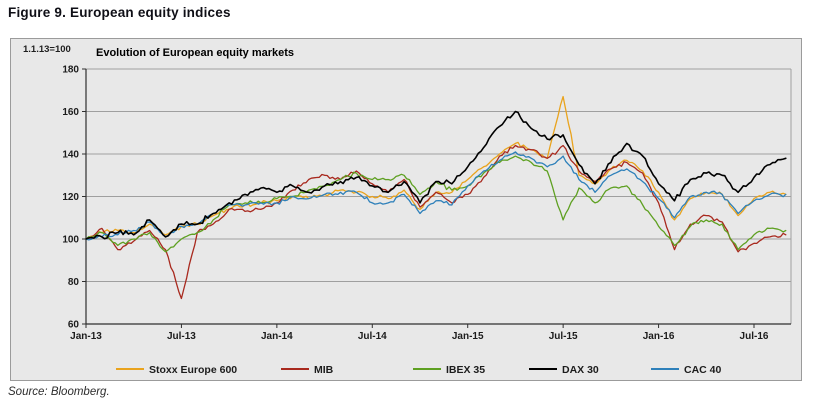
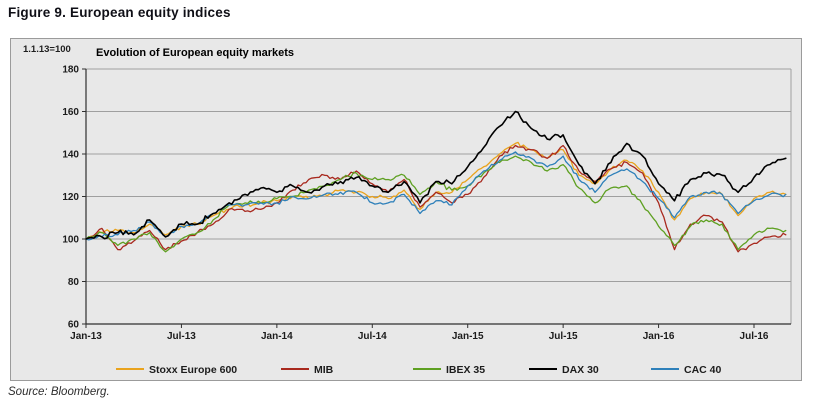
MIB/Jul-13: 72 -> 99
Stoxx Europe 600/Jul-15: 167 -> 142
IBEX 35/Jul-15: 109 -> 135
